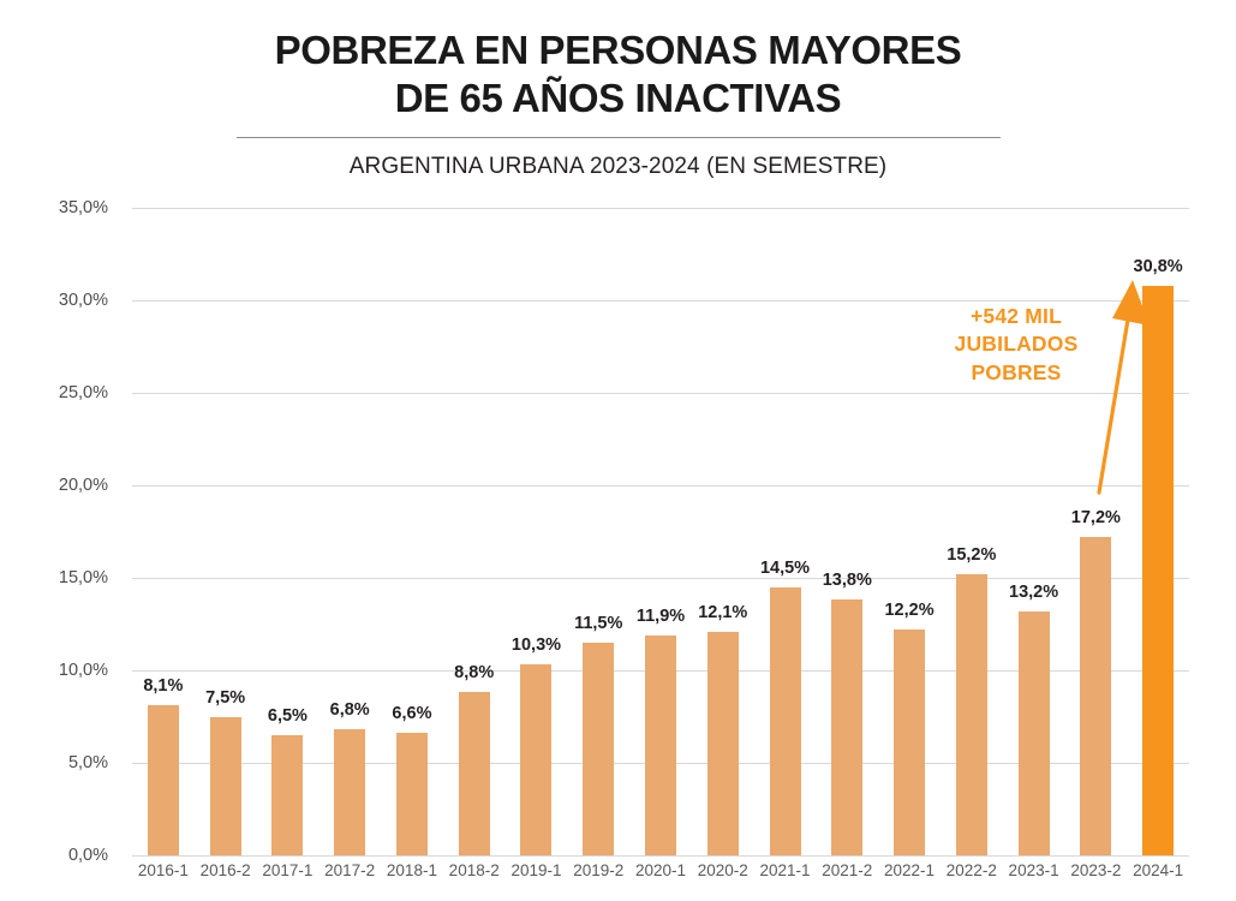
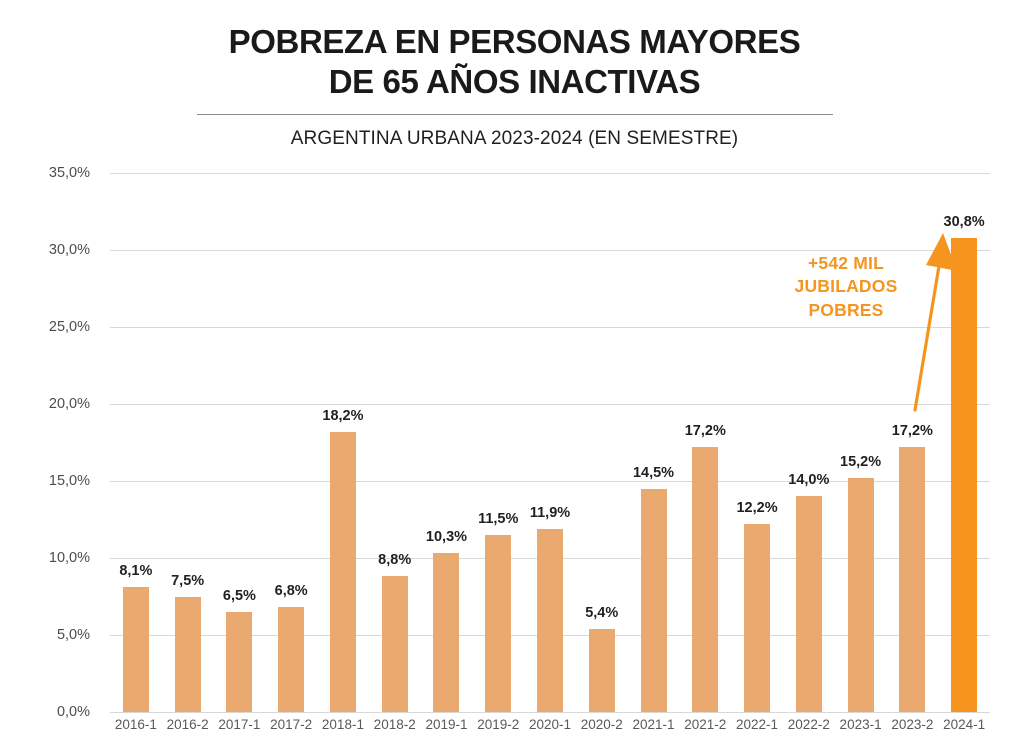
2018-1: 6,6% -> 18,2%
2020-2: 12,1% -> 5,4%
2021-2: 13,8% -> 17,2%
2022-2: 15,2% -> 14,0%
2023-1: 13,2% -> 15,2%
